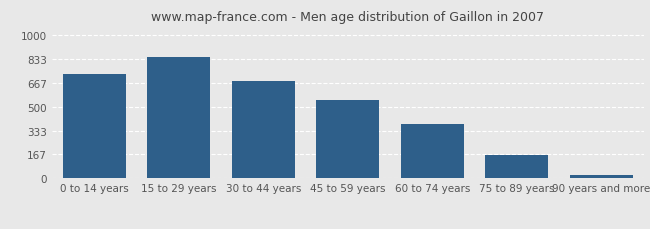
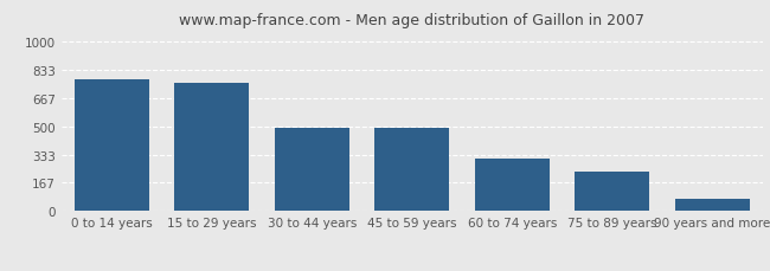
0 to 14 years: 730 -> 780
15 to 29 years: 850 -> 760
30 to 44 years: 680 -> 490
45 to 59 years: 550 -> 490
60 to 74 years: 380 -> 310
75 to 89 years: 160 -> 230
90 years and more: 20 -> 70
